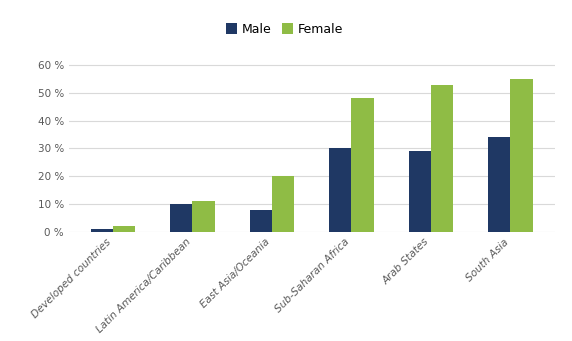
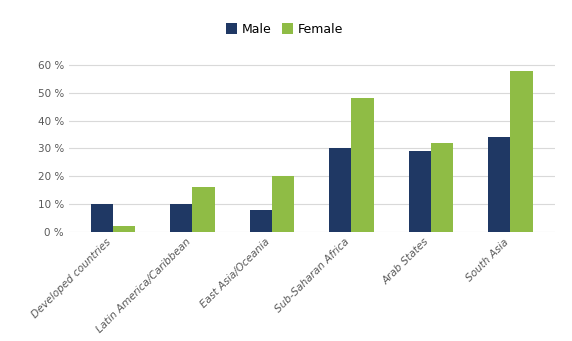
Male/Developed countries: 1 % -> 10 %
Female/Latin America/Caribbean: 11 % -> 16 %
Female/Arab States: 53 % -> 32 %
Female/South Asia: 55 % -> 58 %
